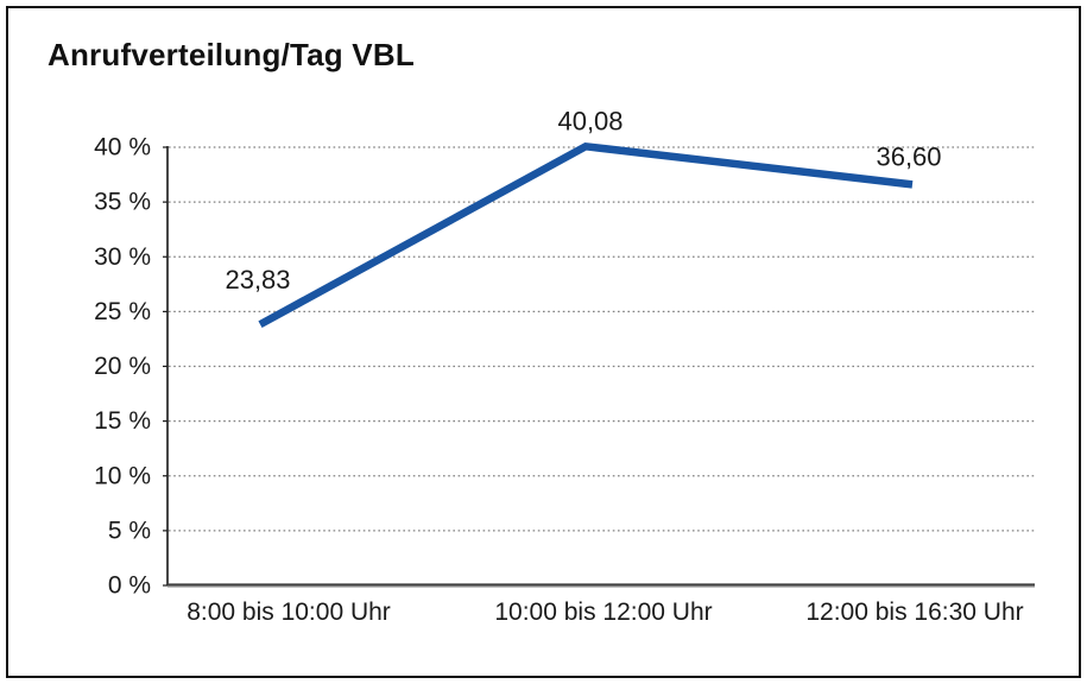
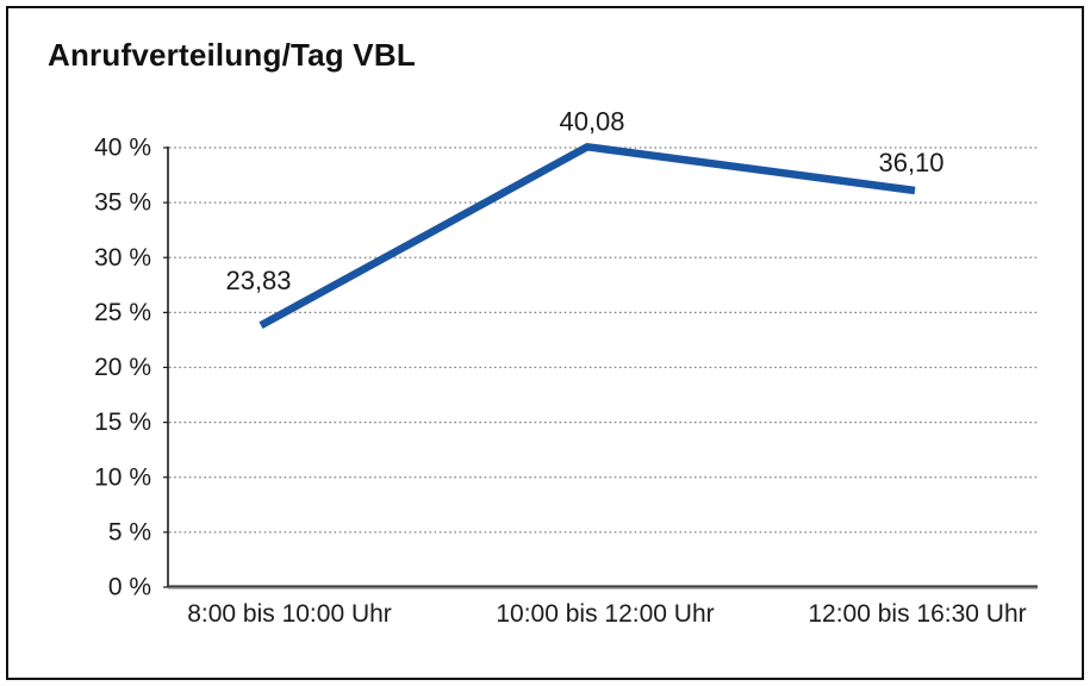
12:00 bis 16:30 Uhr: 36,60 -> 36,10
